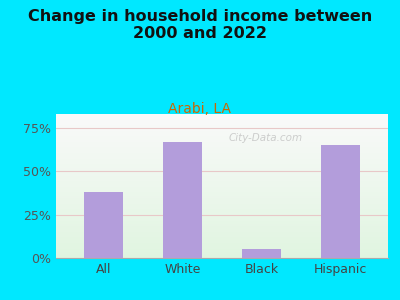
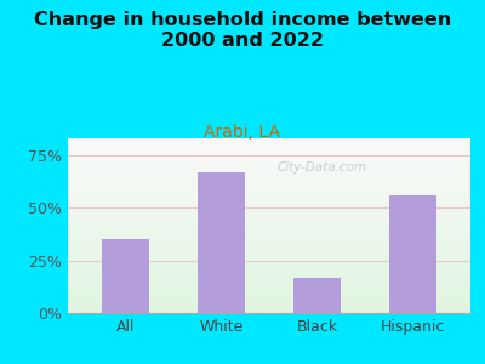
All: 38% -> 35%
Black: 5% -> 17%
Hispanic: 65% -> 56%
